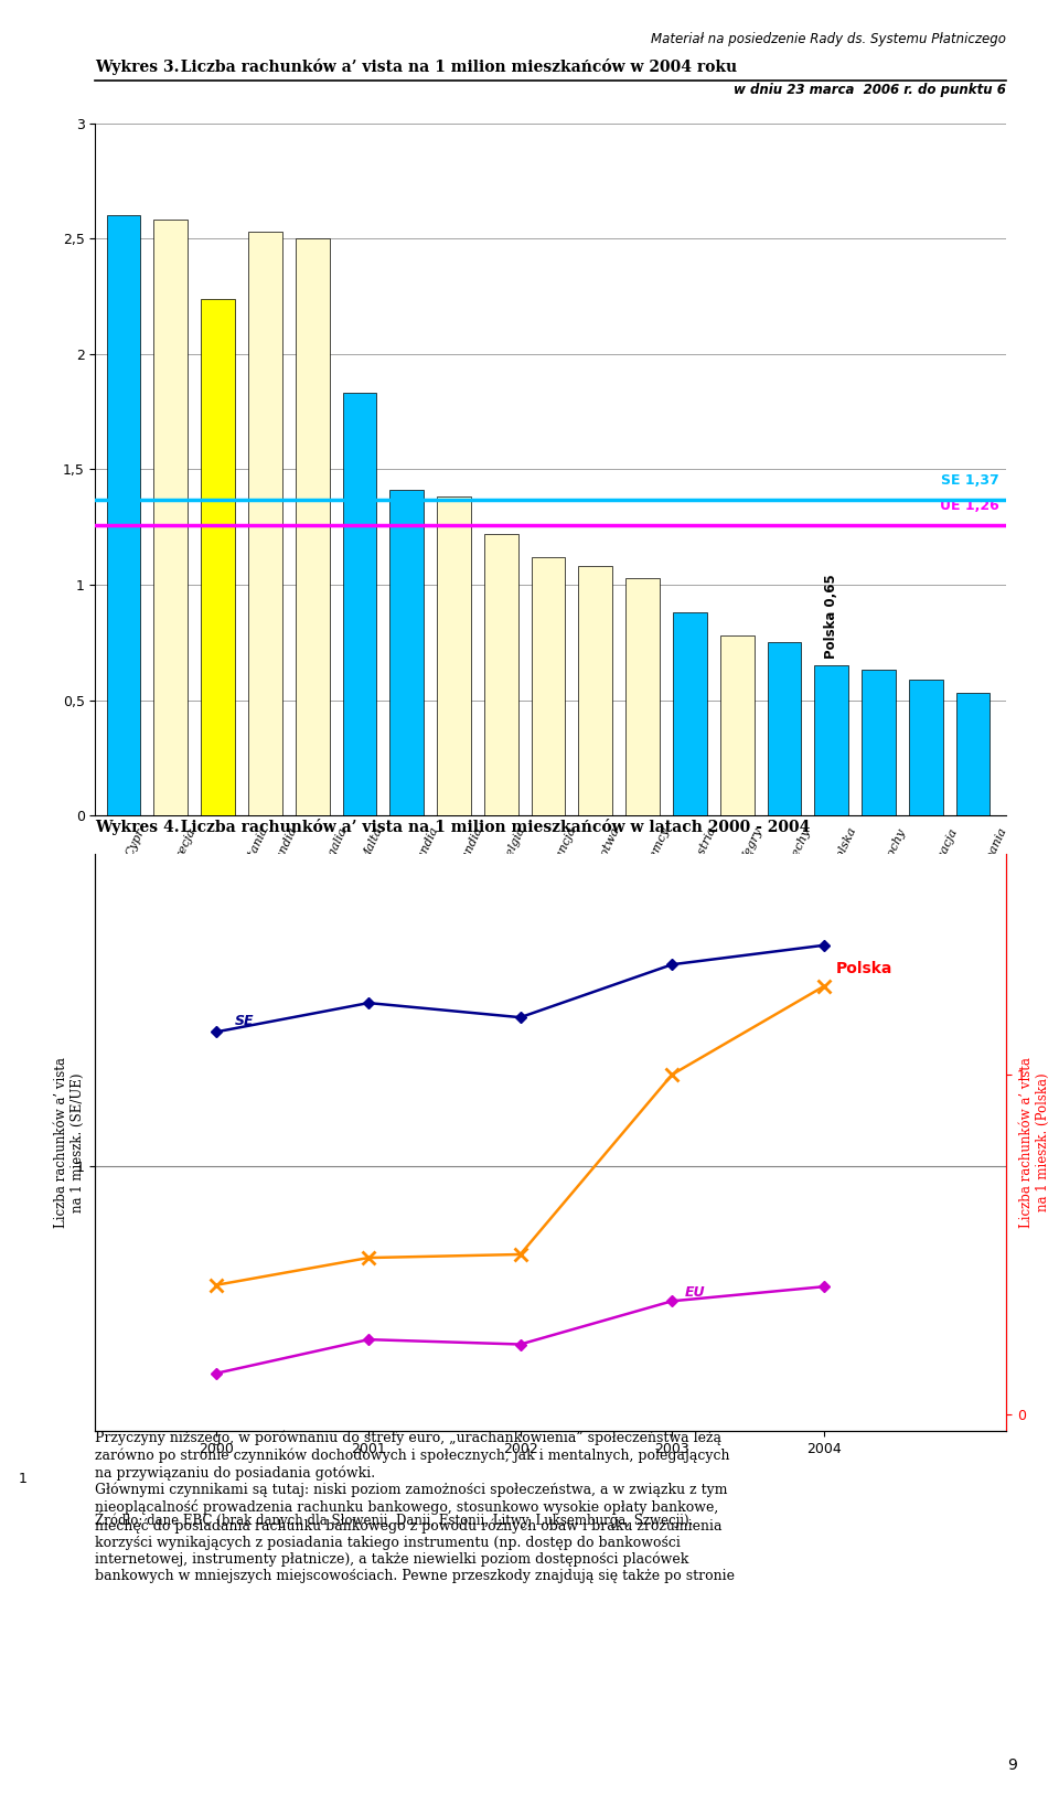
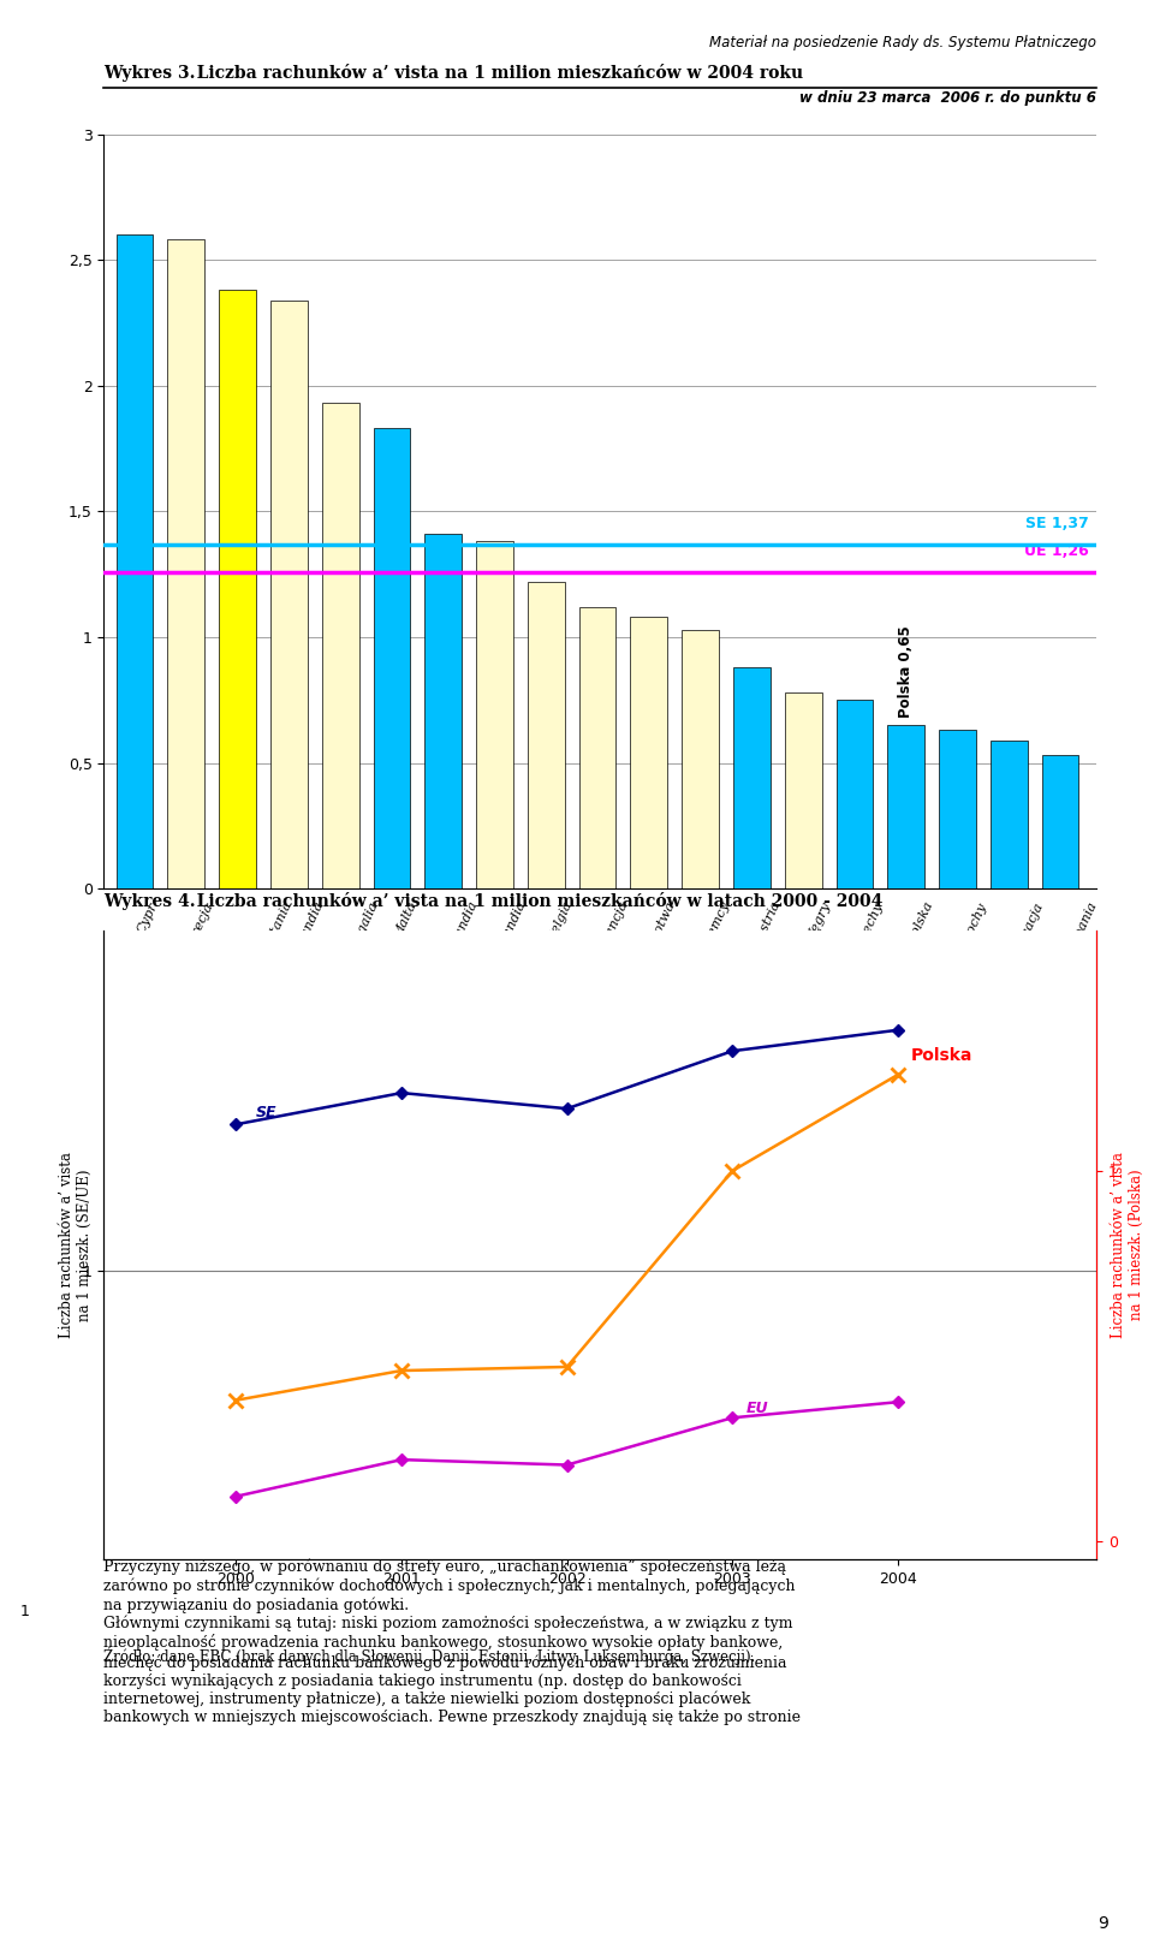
Wielka Brytania: 2,24 -> 2,38
Finlandia: 2,53 -> 2,34
Portugalia: 2,50 -> 1,93
